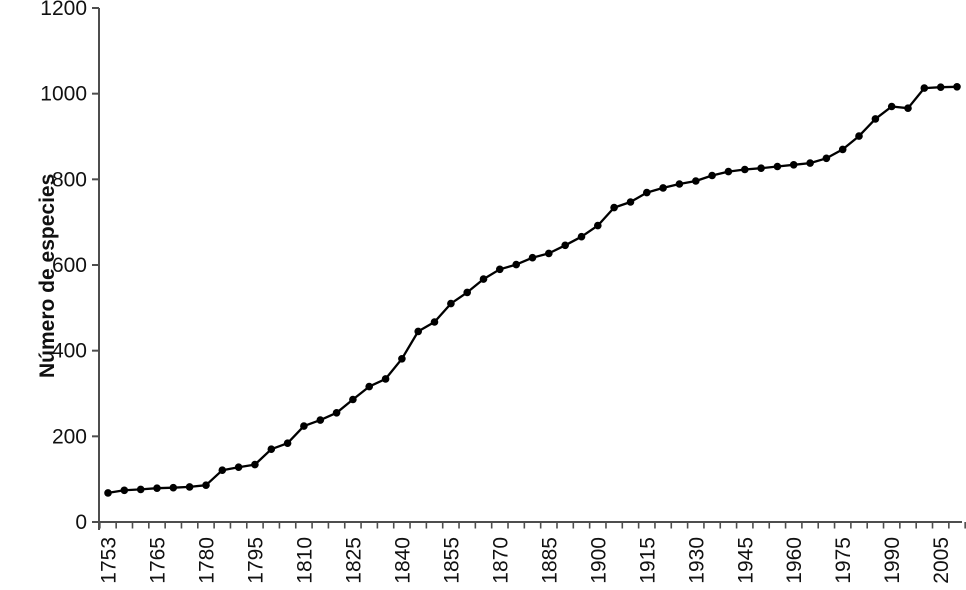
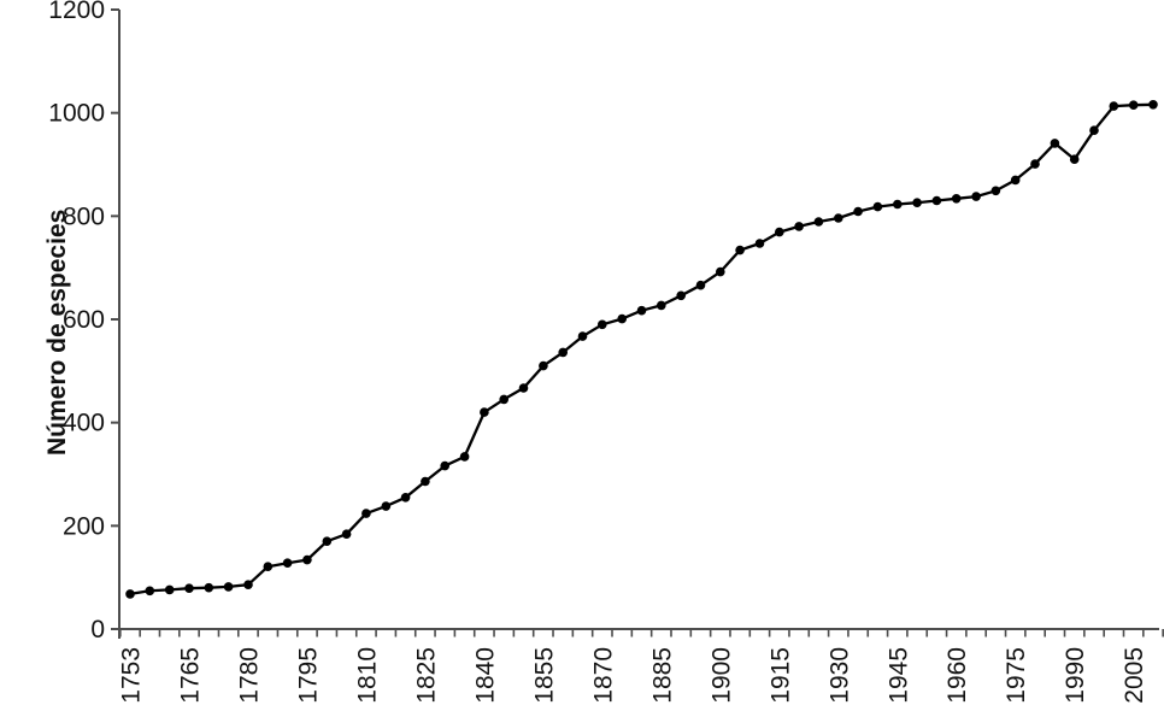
1840: 380 -> 420
1990: 970 -> 910
